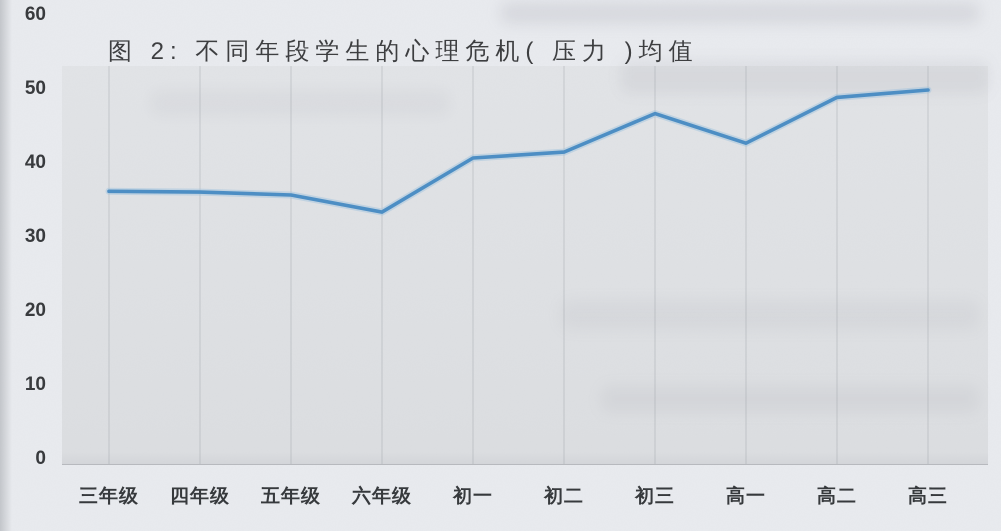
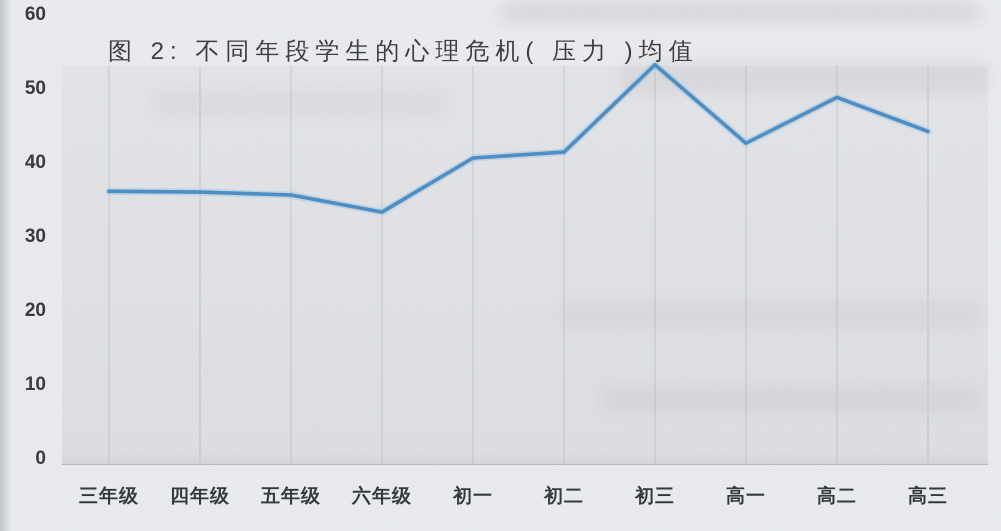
初三: 46 -> 53
高三: 50 -> 44
